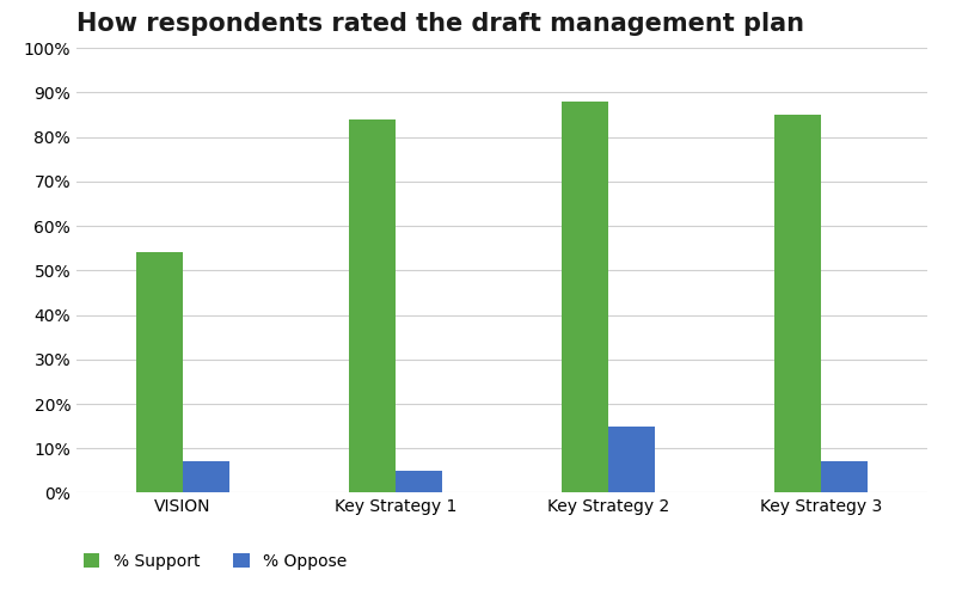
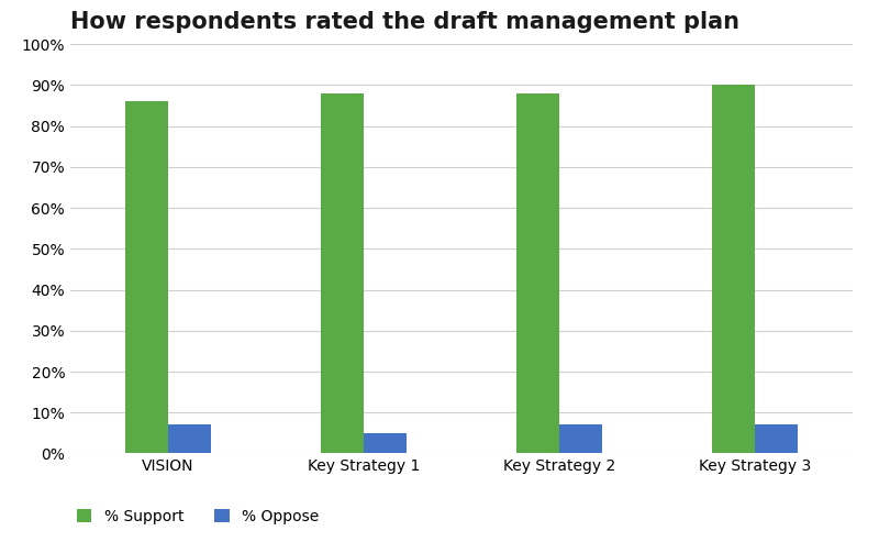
% Support/VISION: 54% -> 86%
% Support/Key Strategy 1: 84% -> 88%
% Oppose/Key Strategy 2: 15% -> 7%
% Support/Key Strategy 3: 85% -> 90%
